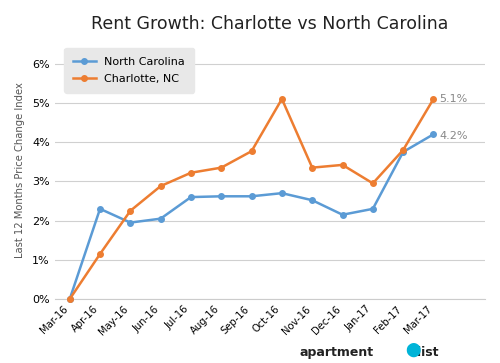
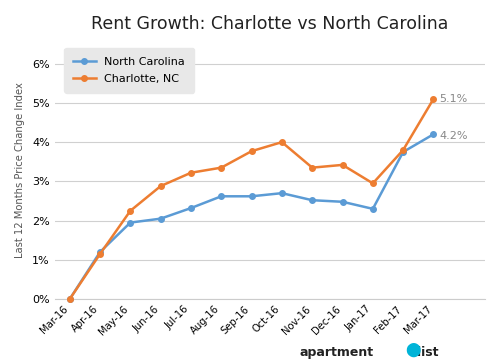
North Carolina/Apr-16: 2.30% -> 1.20%
North Carolina/Jul-16: 2.60% -> 2.32%
Charlotte, NC/Oct-16: 5.10% -> 4.00%
North Carolina/Dec-16: 2.15% -> 2.48%
